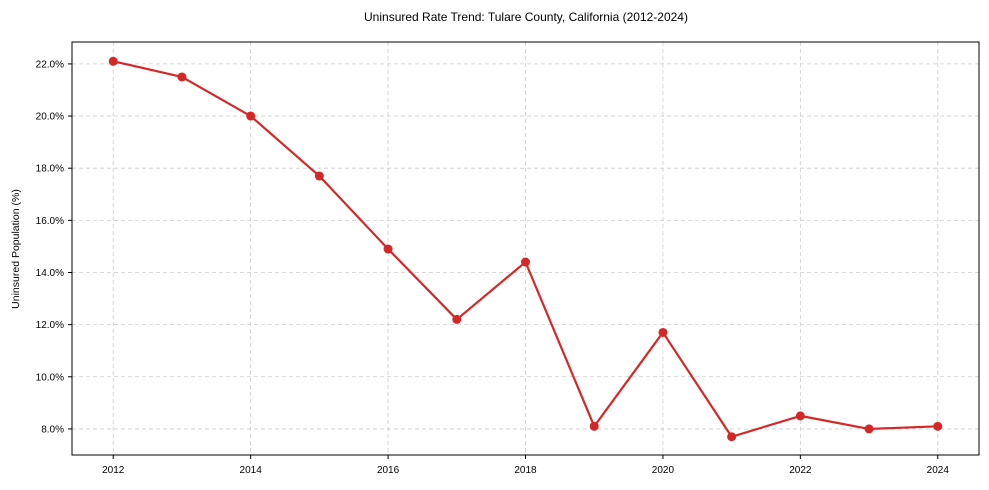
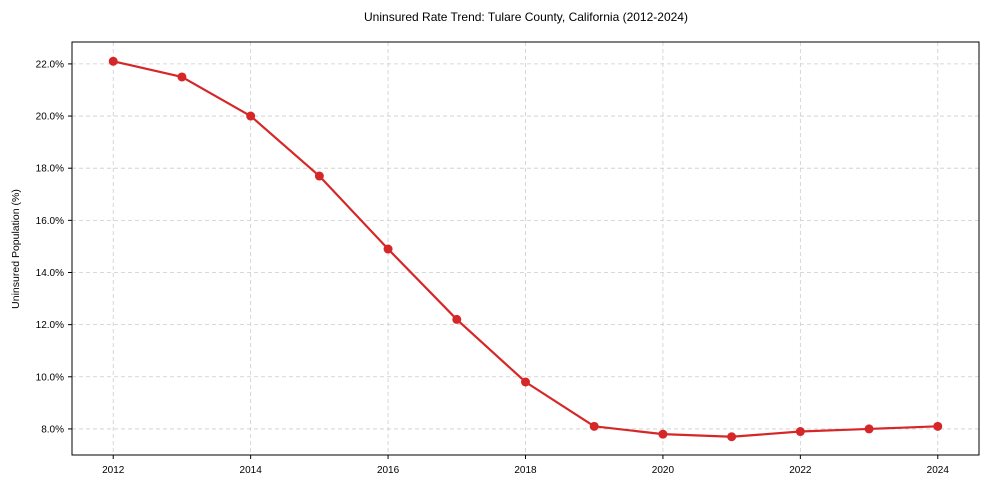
2018: 14.4% -> 9.8%
2020: 11.7% -> 7.8%
2022: 8.5% -> 7.9%
